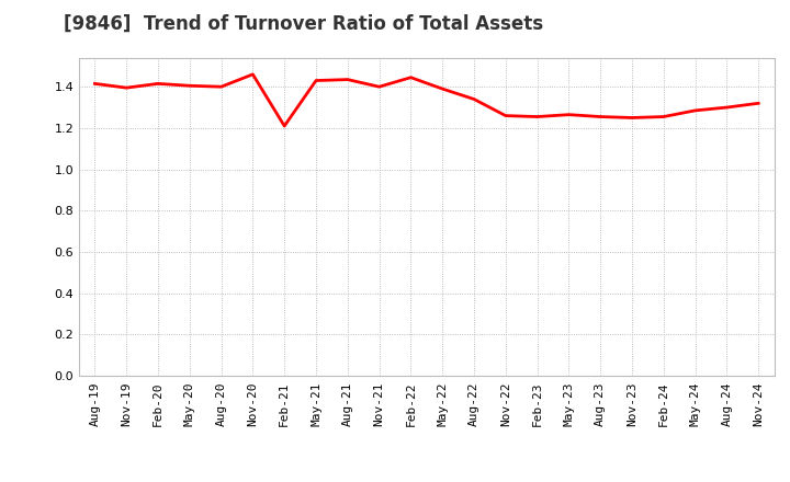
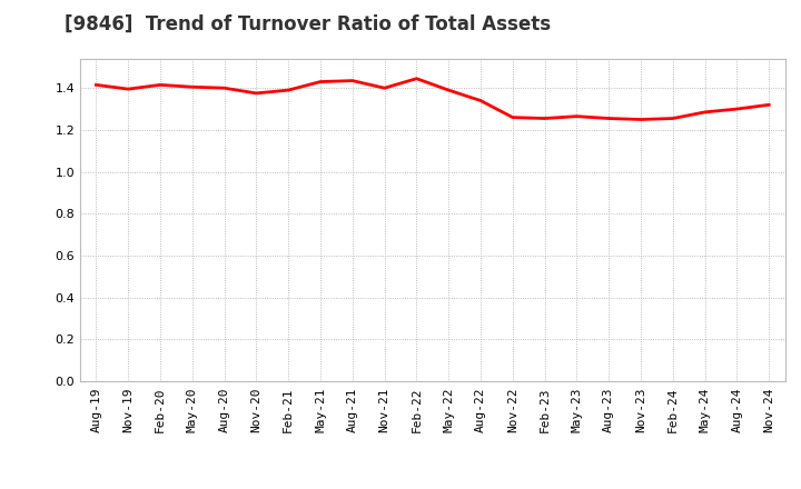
Nov-20: 1.46 -> 1.38
Feb-21: 1.21 -> 1.39
